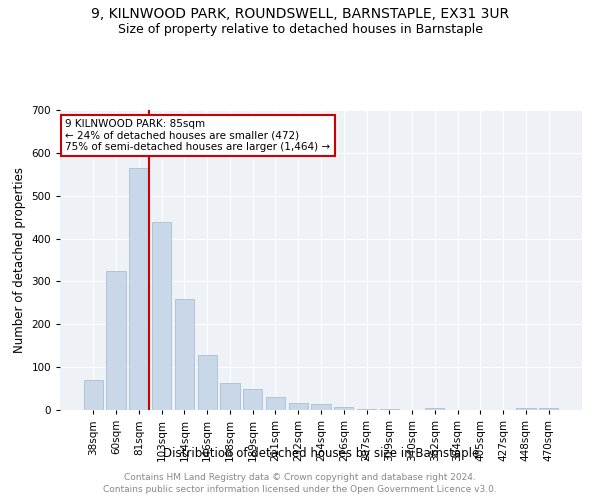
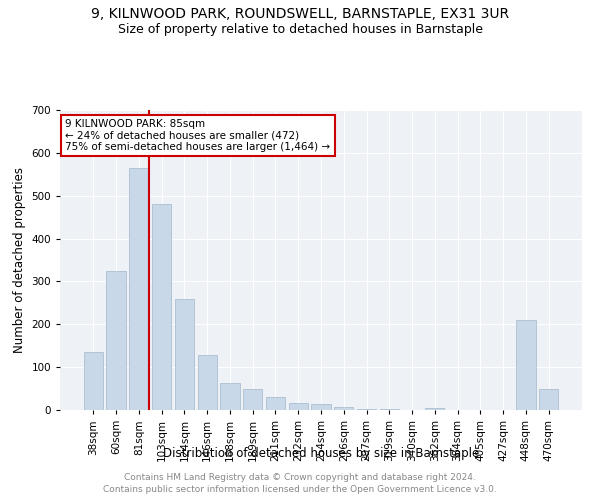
38sqm: 70 -> 135
103sqm: 438 -> 480
448sqm: 5 -> 210
470sqm: 5 -> 50
